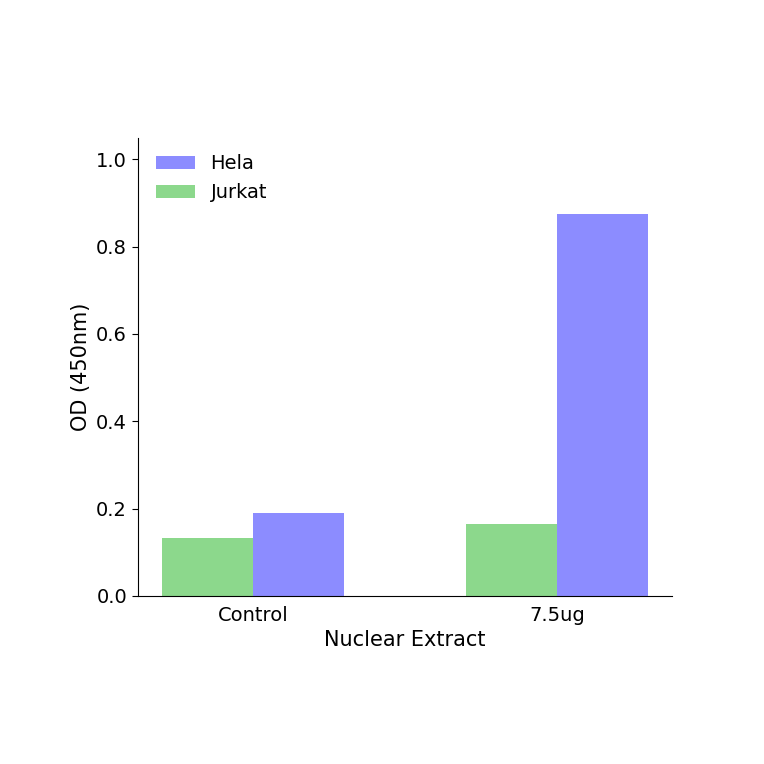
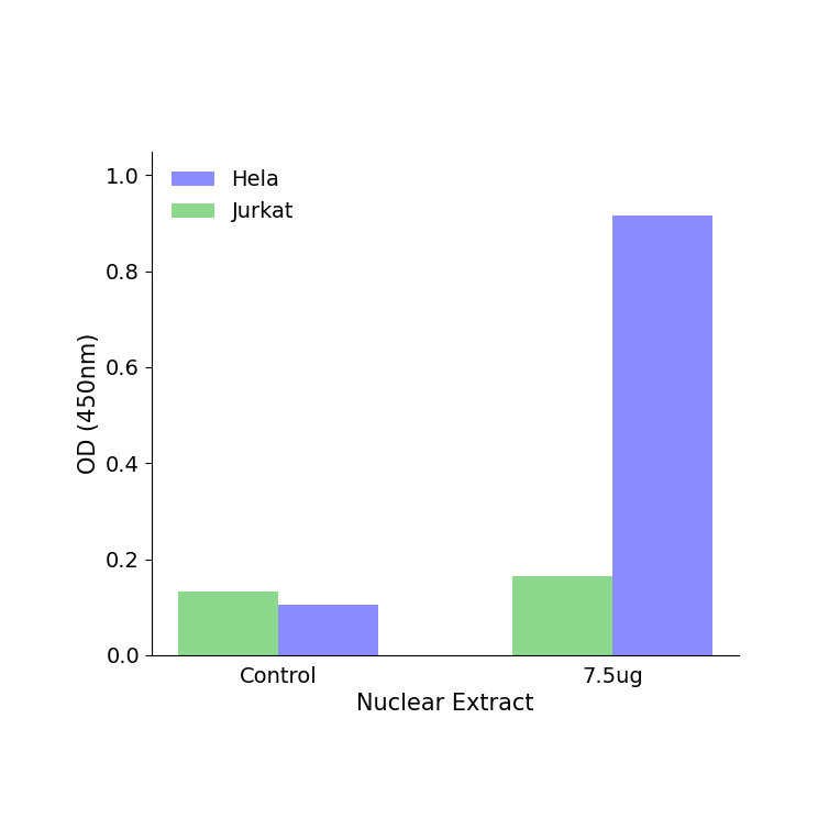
Hela/Control: 0.190 -> 0.105
Hela/7.5ug: 0.875 -> 0.915
